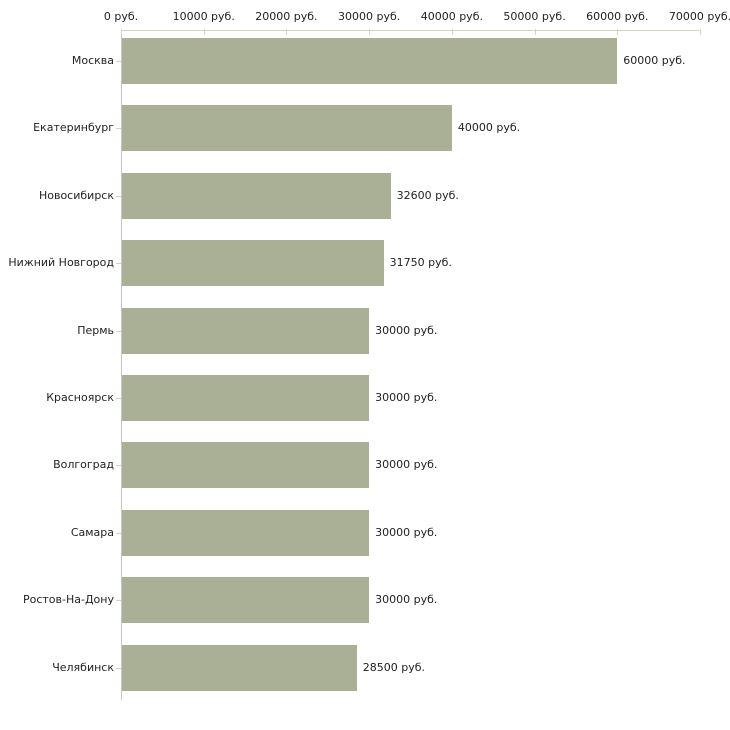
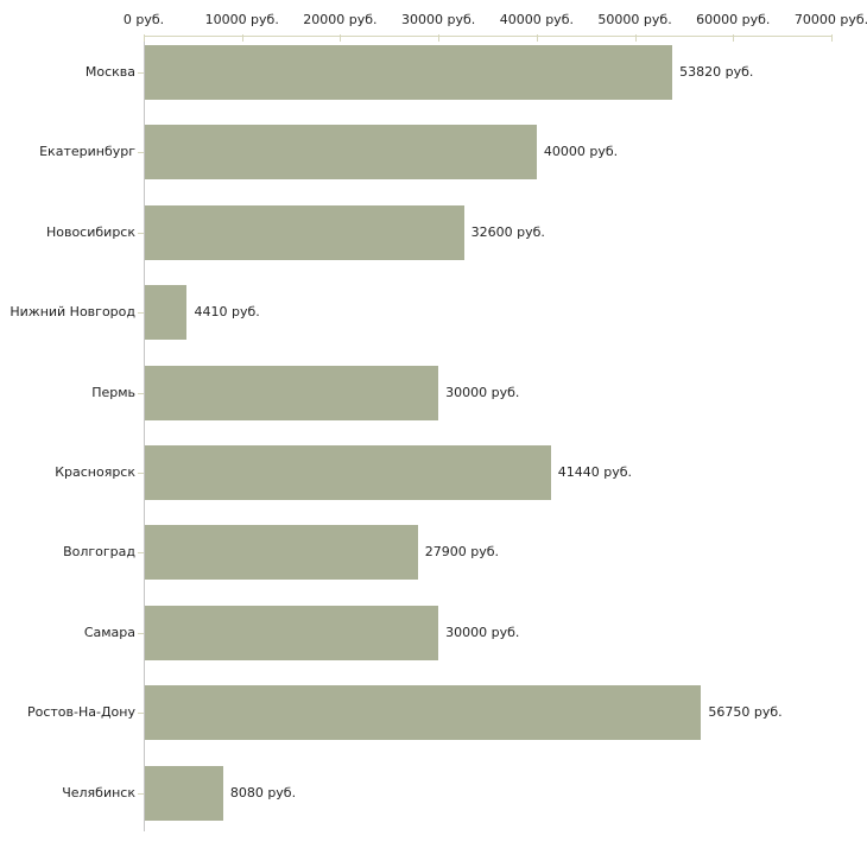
Москва: 60000 -> 53820
Нижний Новгород: 31750 -> 4410
Красноярск: 30000 -> 41440
Волгоград: 30000 -> 27900
Ростов-На-Дону: 30000 -> 56750
Челябинск: 28500 -> 8080
